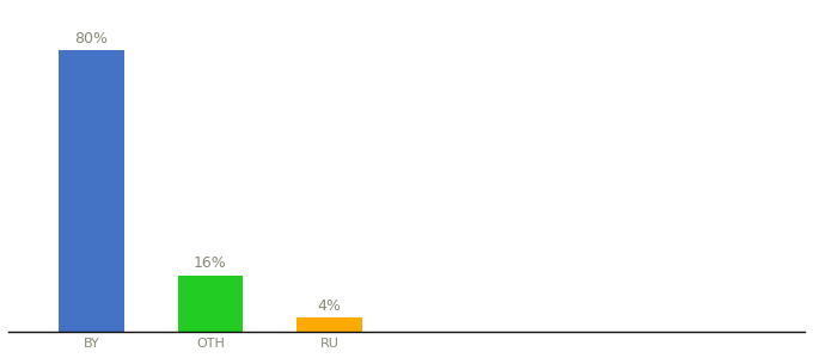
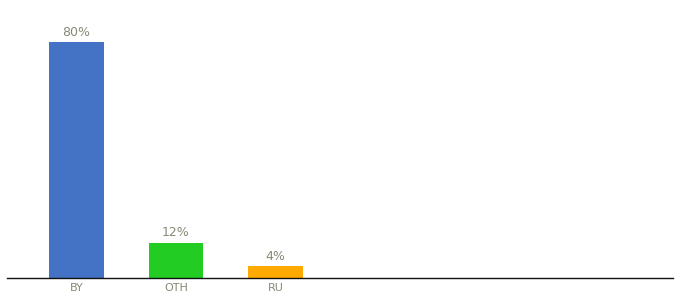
OTH: 16% -> 12%
